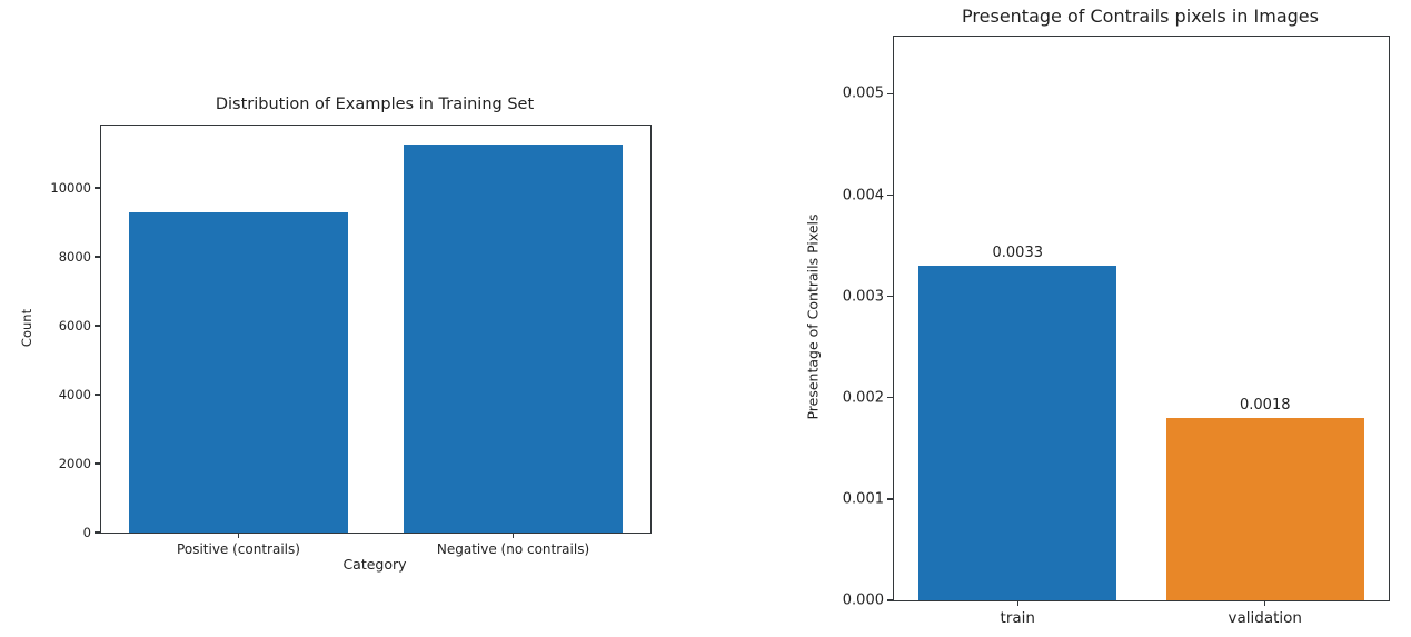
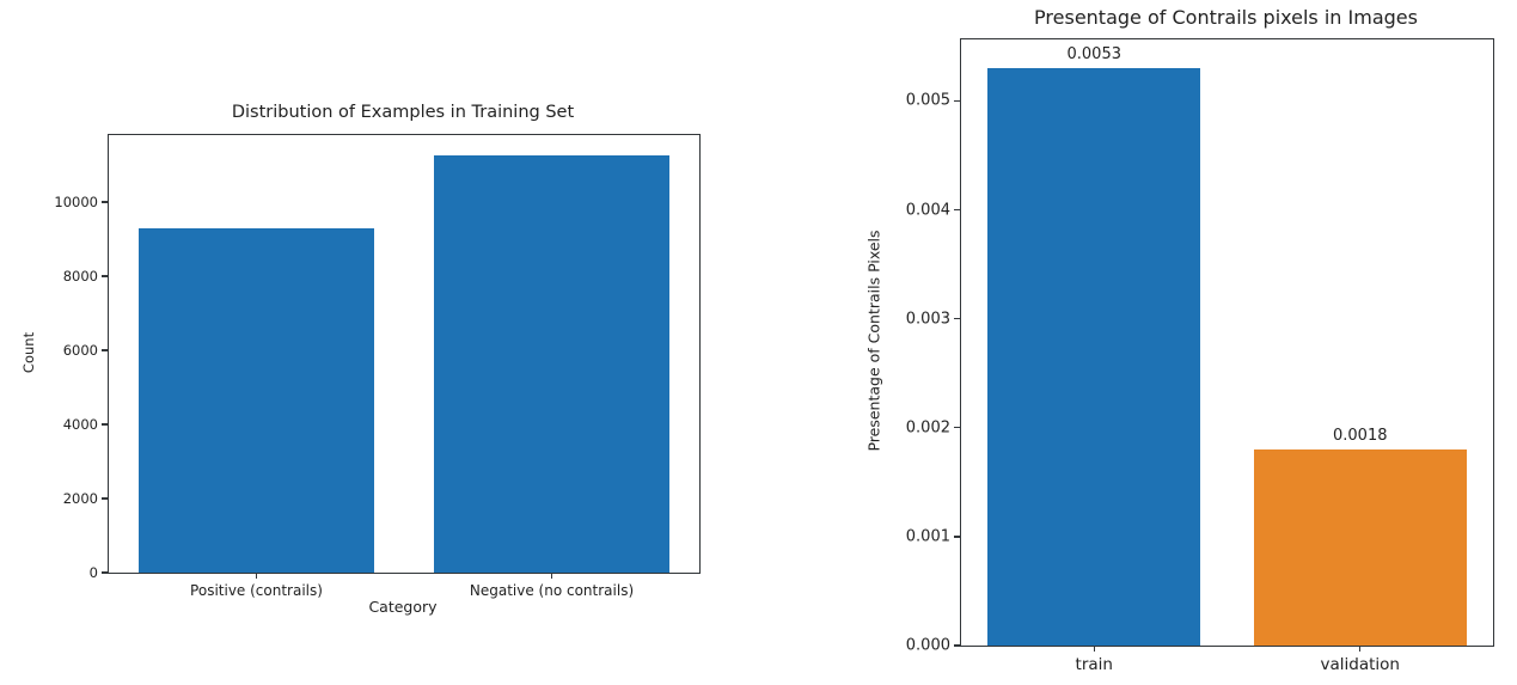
Presentage of Contrails pixels in Images/train: 0.0033 -> 0.0053
